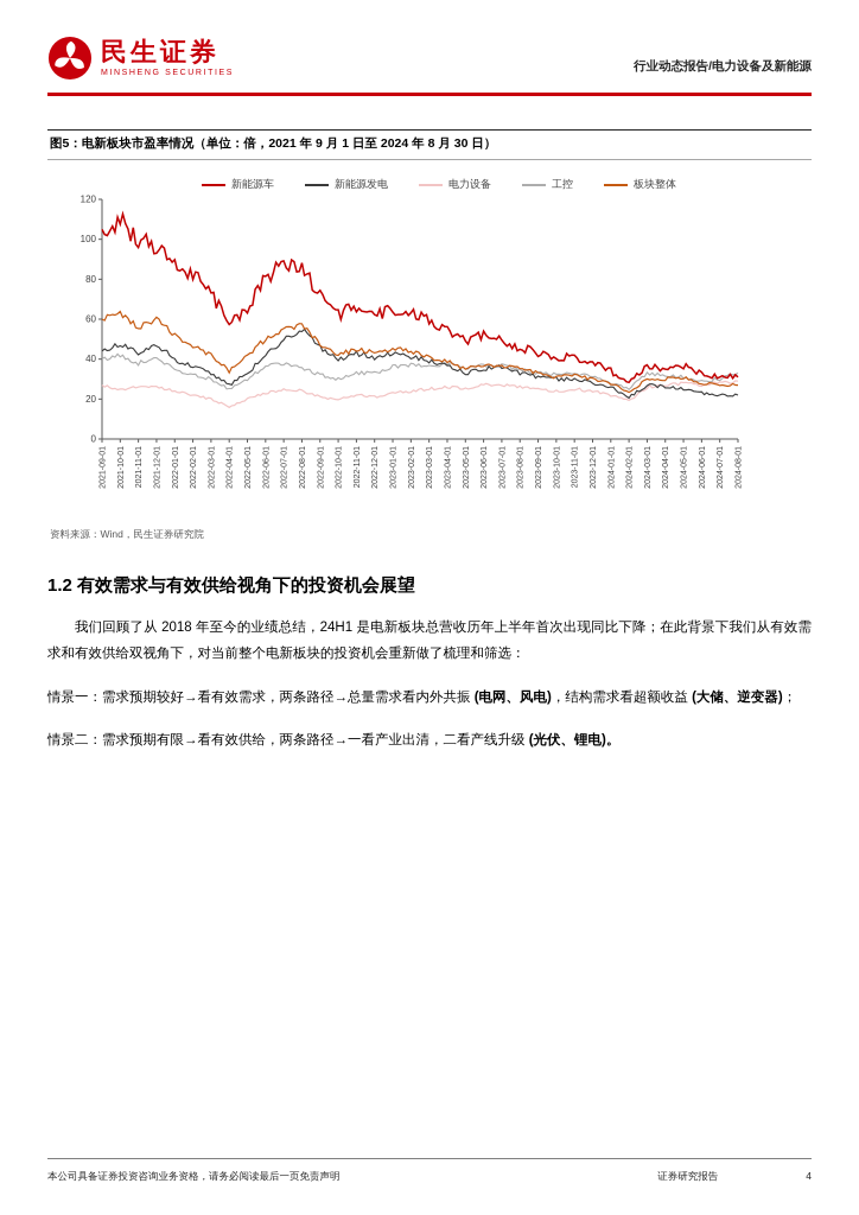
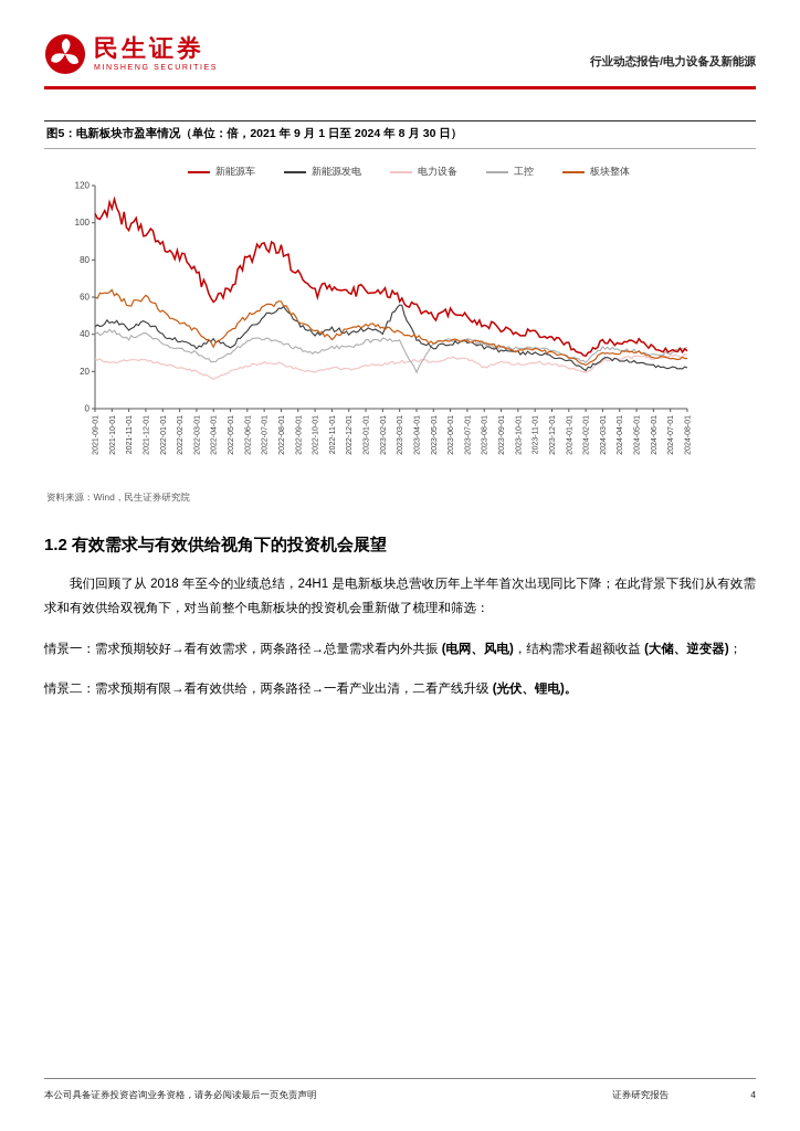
新能源发电/2022-04-01: 27 -> 37
板块整体/2022-11-01: 45 -> 38
新能源发电/2023-03-01: 39 -> 57
工控/2023-04-01: 38 -> 20
电力设备/2023-08-01: 26 -> 22
